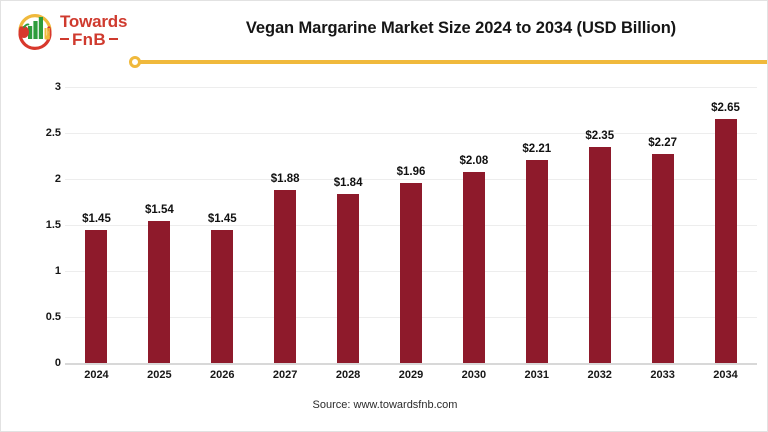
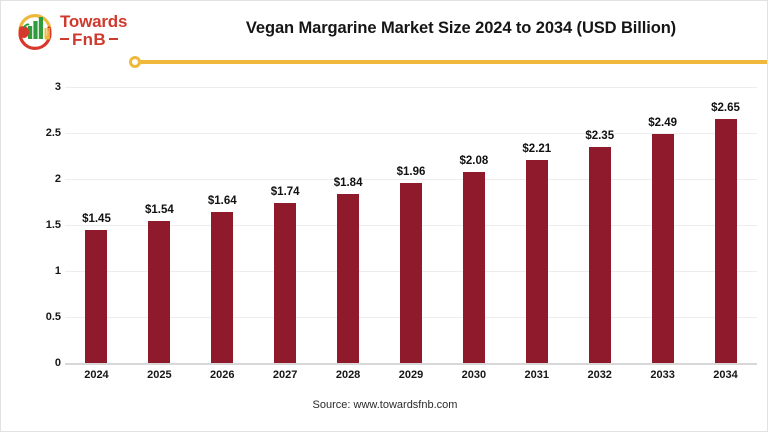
2026: $1.45 -> $1.64
2027: $1.88 -> $1.74
2033: $2.27 -> $2.49
